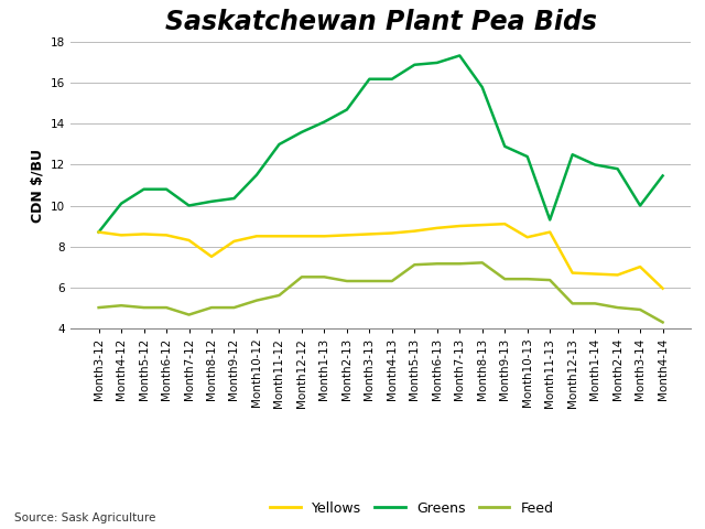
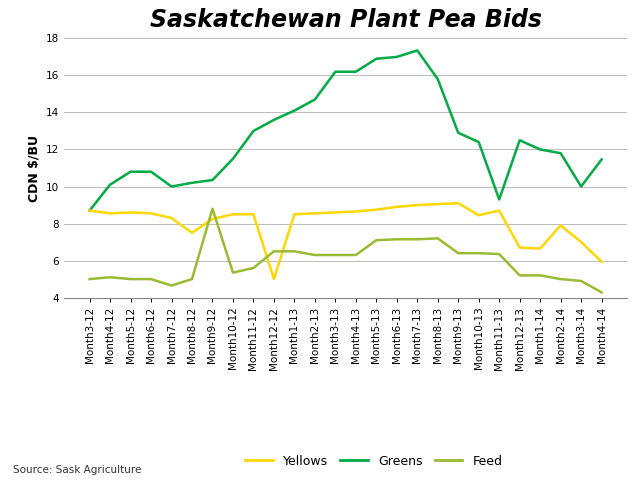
Feed/Month9-12: 5.0 -> 8.8
Yellows/Month12-12: 8.5 -> 5.0
Yellows/Month2-14: 6.6 -> 7.9
